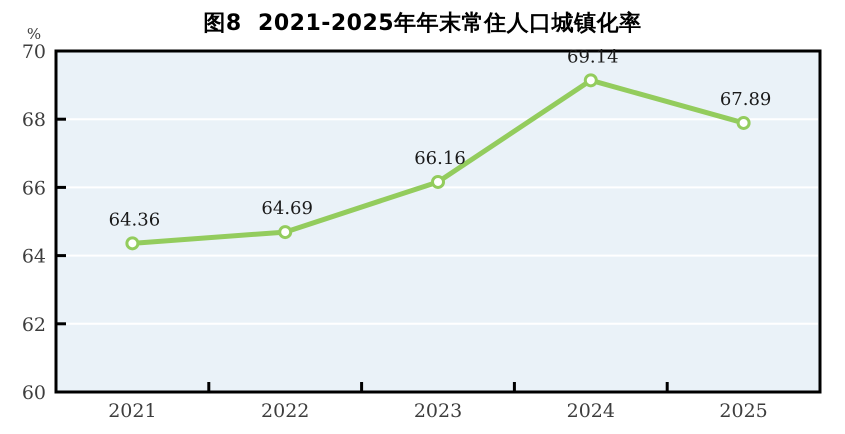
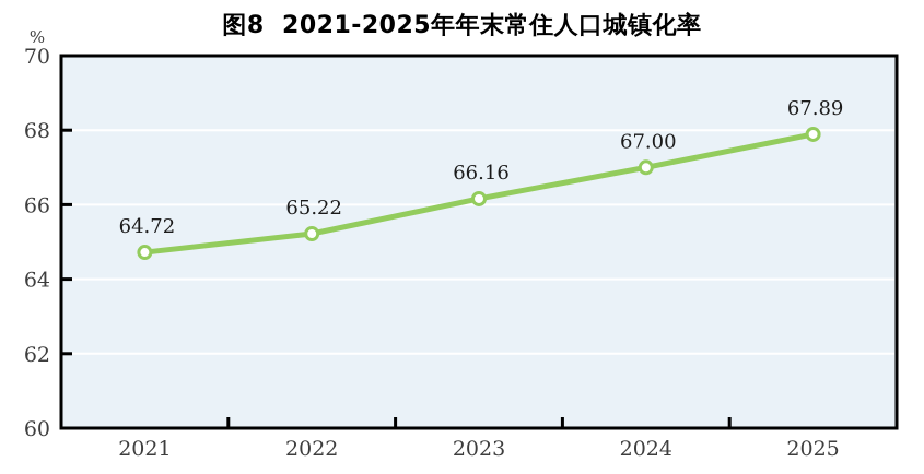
2021: 64.36 -> 64.72
2022: 64.69 -> 65.22
2024: 69.14 -> 67.00
